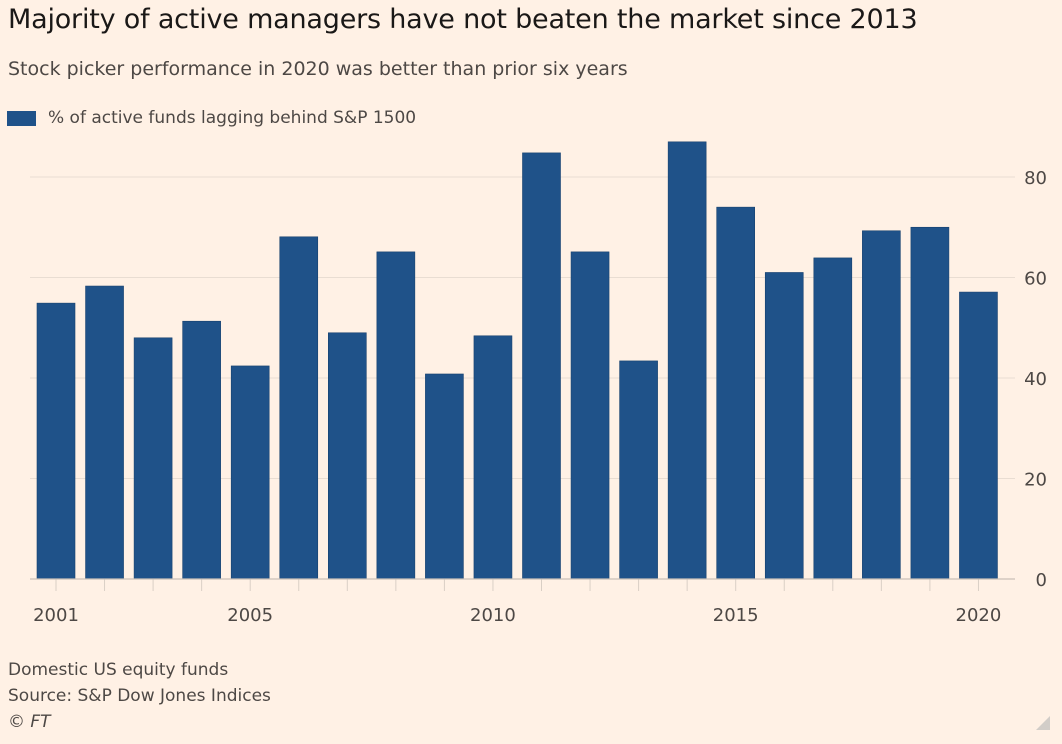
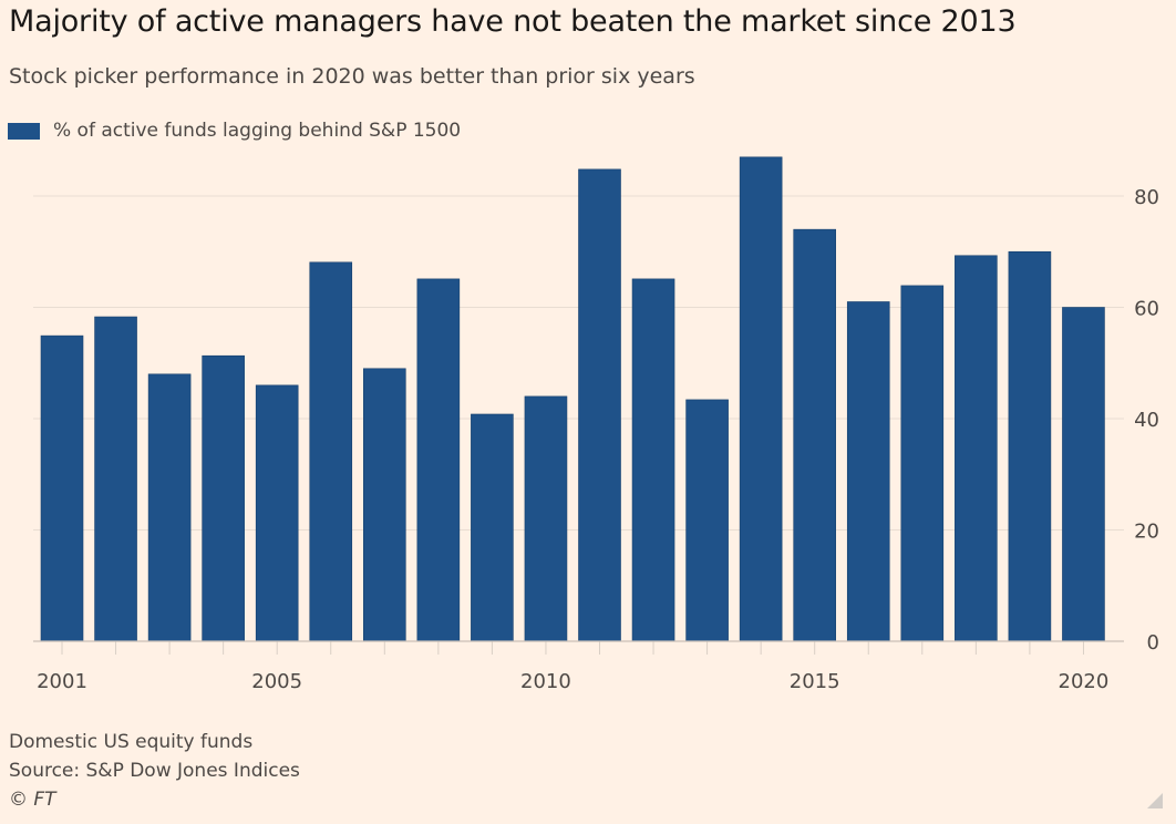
2005: 42 -> 46
2010: 48 -> 44
2020: 57 -> 60
